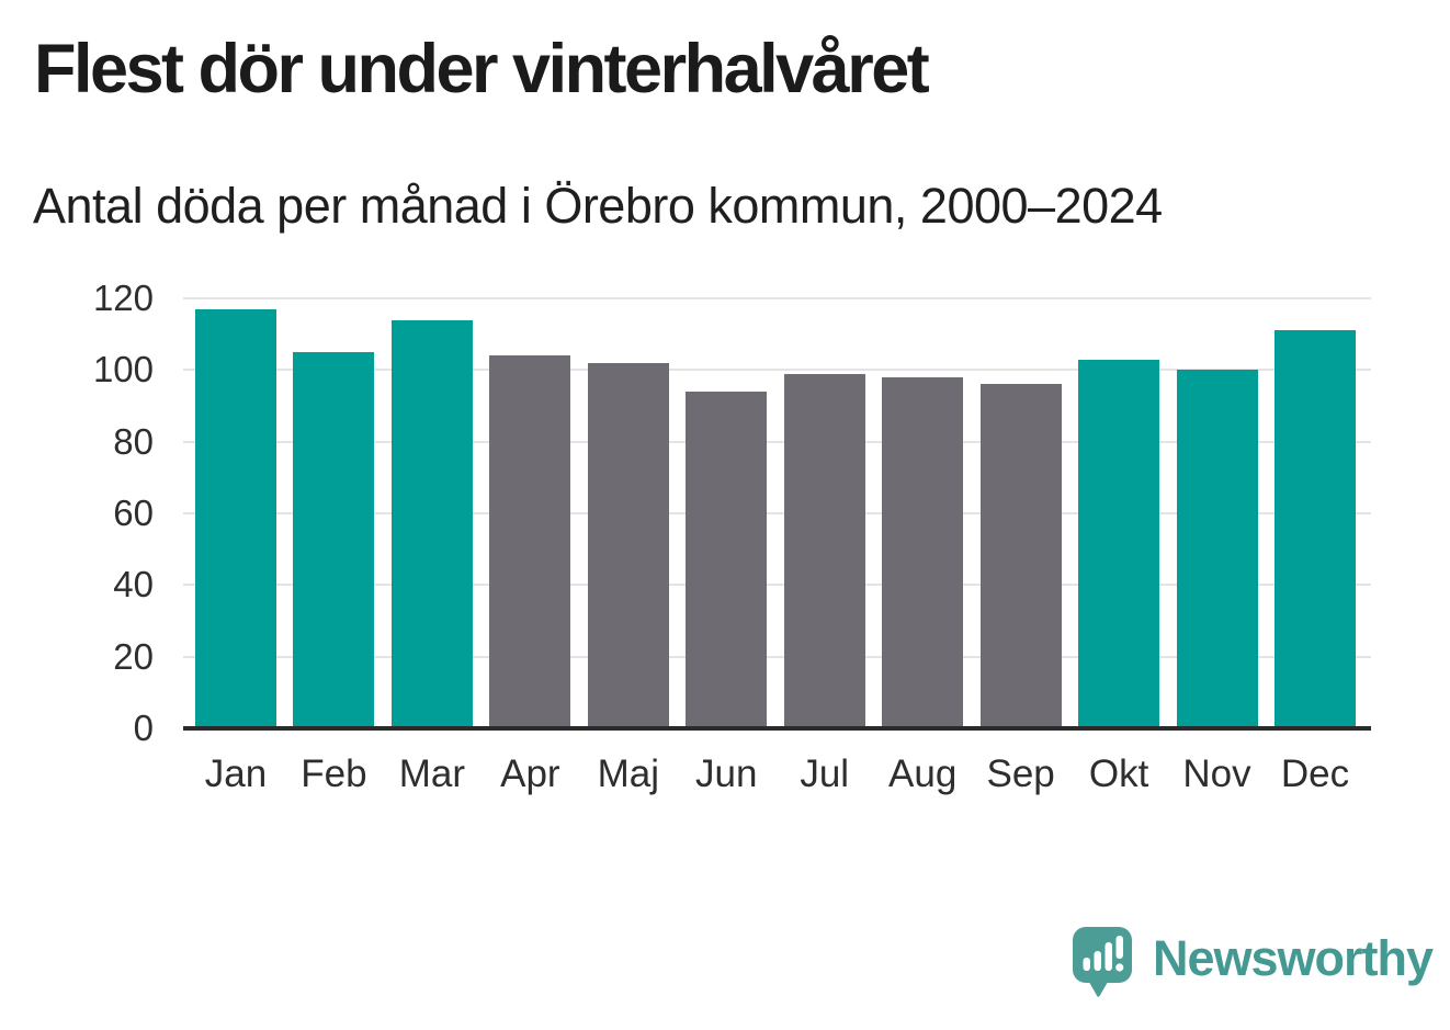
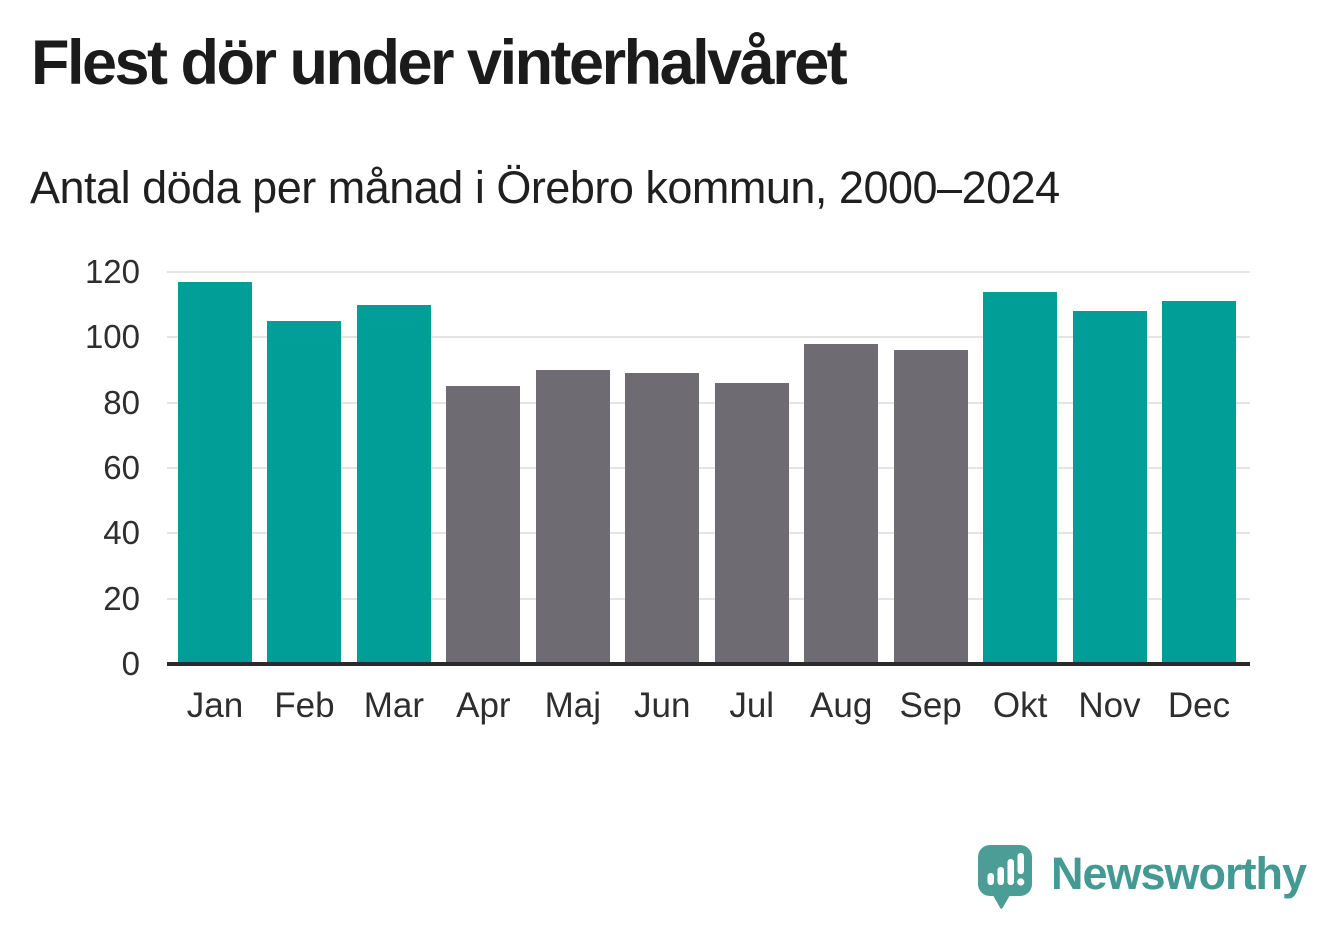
Mar: 114 -> 110
Apr: 104 -> 85
Maj: 102 -> 90
Jun: 94 -> 89
Jul: 99 -> 86
Okt: 103 -> 114
Nov: 100 -> 108
